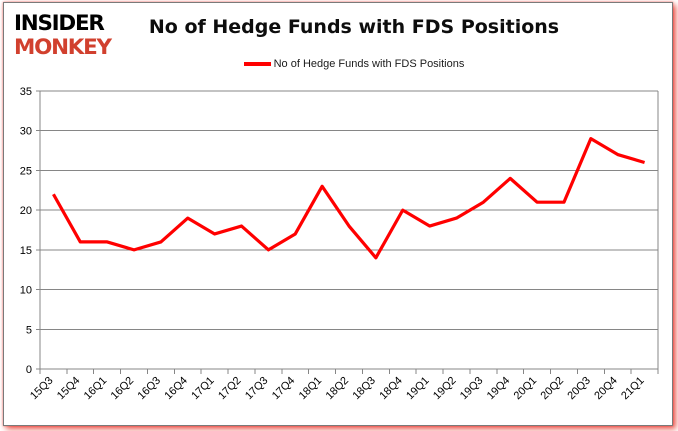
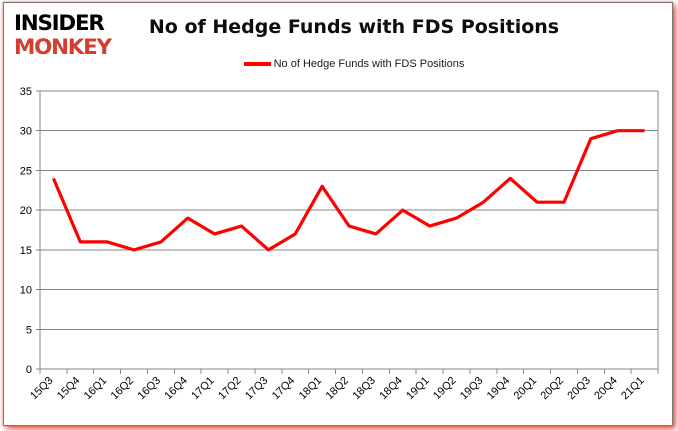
15Q3: 22 -> 24
18Q3: 14 -> 17
20Q4: 27 -> 30
21Q1: 26 -> 30
